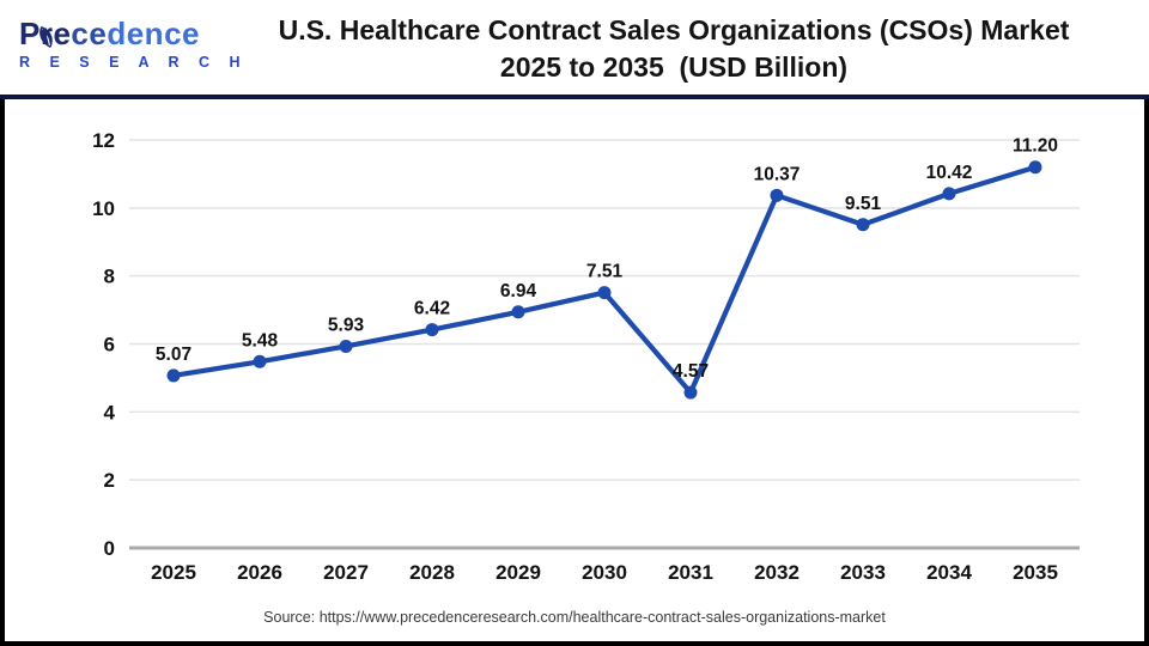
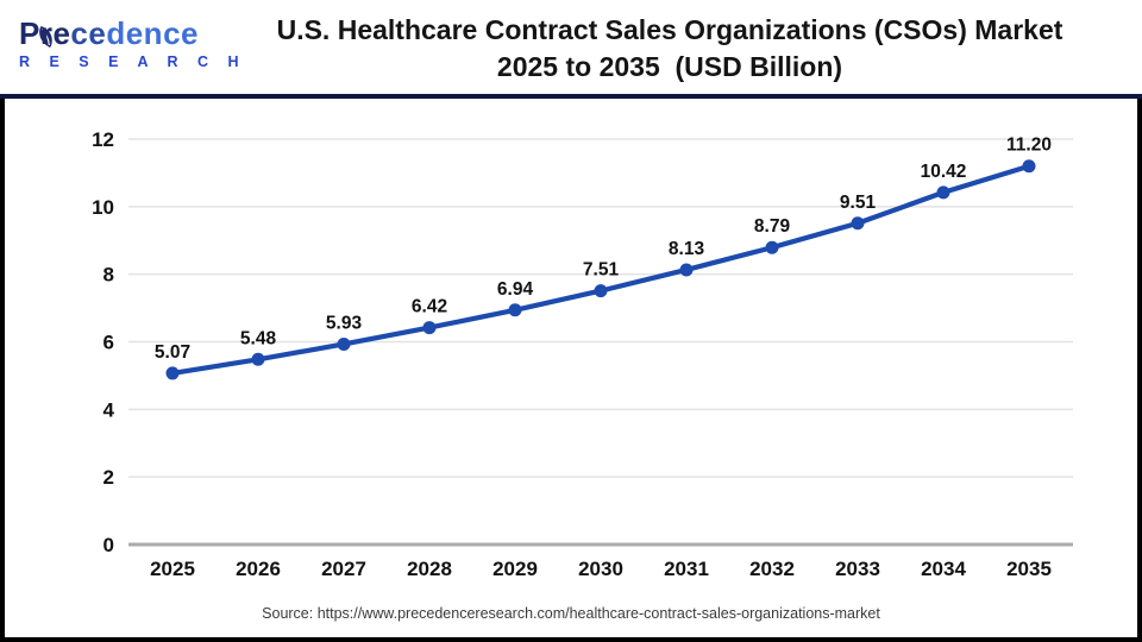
2031: 4.57 -> 8.13
2032: 10.37 -> 8.79
